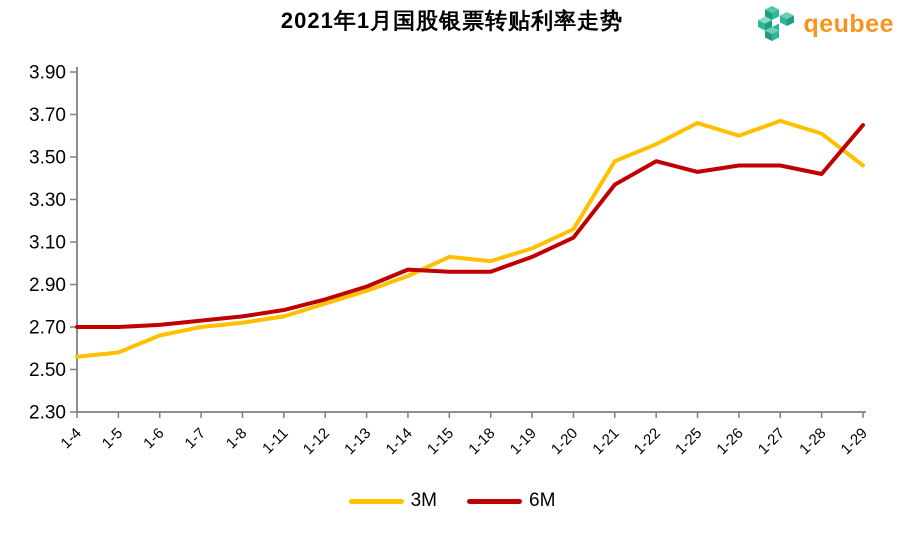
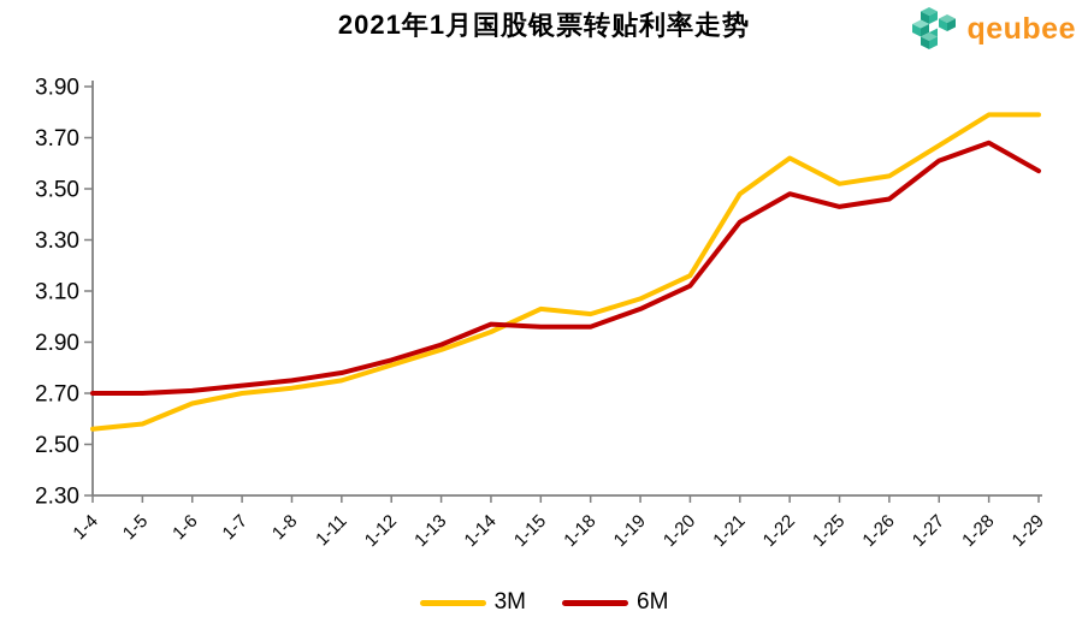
3M/1-22: 3.56 -> 3.62
3M/1-25: 3.66 -> 3.52
3M/1-26: 3.60 -> 3.55
6M/1-27: 3.46 -> 3.61
3M/1-28: 3.61 -> 3.79
6M/1-28: 3.42 -> 3.68
3M/1-29: 3.46 -> 3.79
6M/1-29: 3.65 -> 3.57
